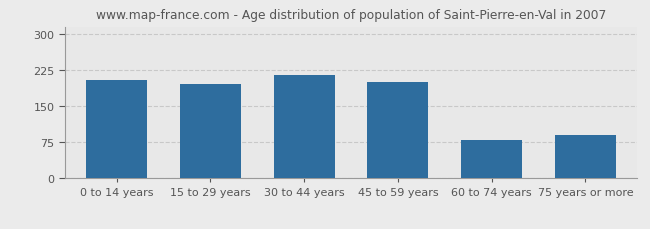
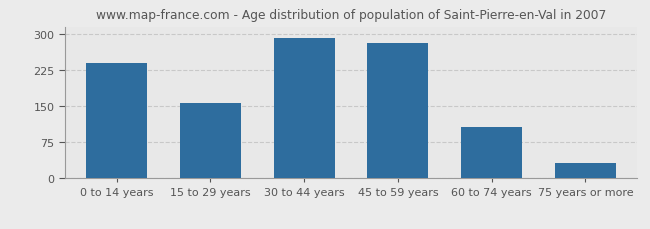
0 to 14 years: 205 -> 240
15 to 29 years: 195 -> 157
30 to 44 years: 215 -> 291
45 to 59 years: 200 -> 282
60 to 74 years: 80 -> 107
75 years or more: 90 -> 32
